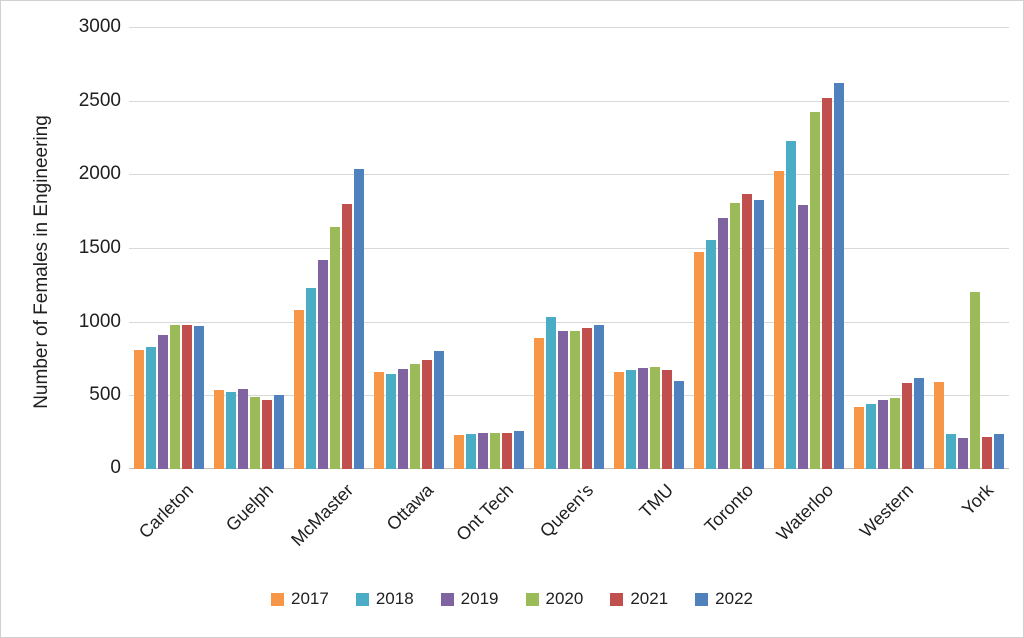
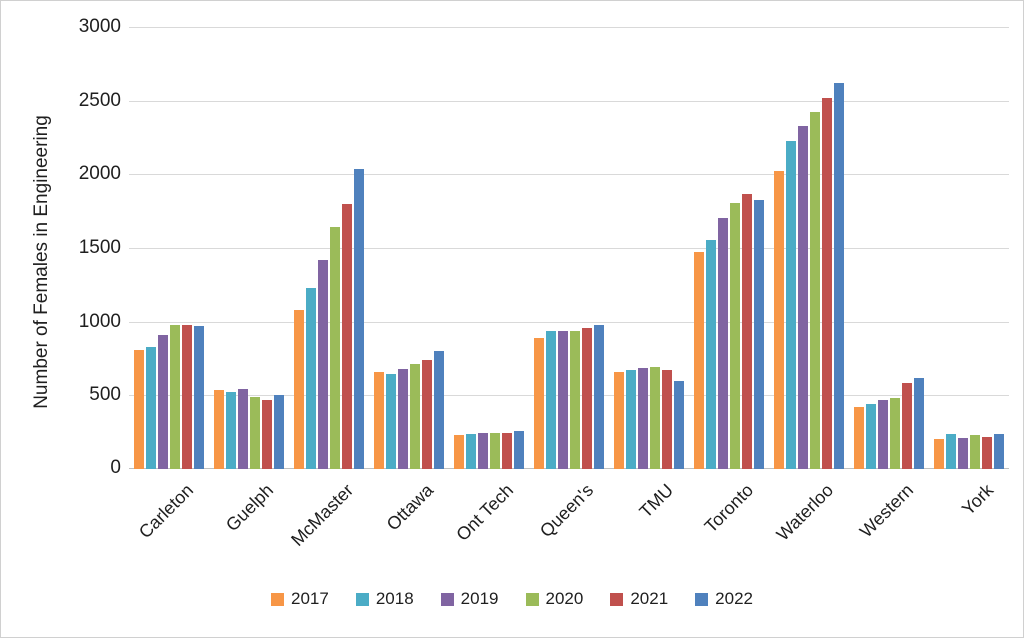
2018/Queen's: 1030 -> 940
2019/Waterloo: 1790 -> 2330
2017/York: 590 -> 200
2020/York: 1200 -> 230
